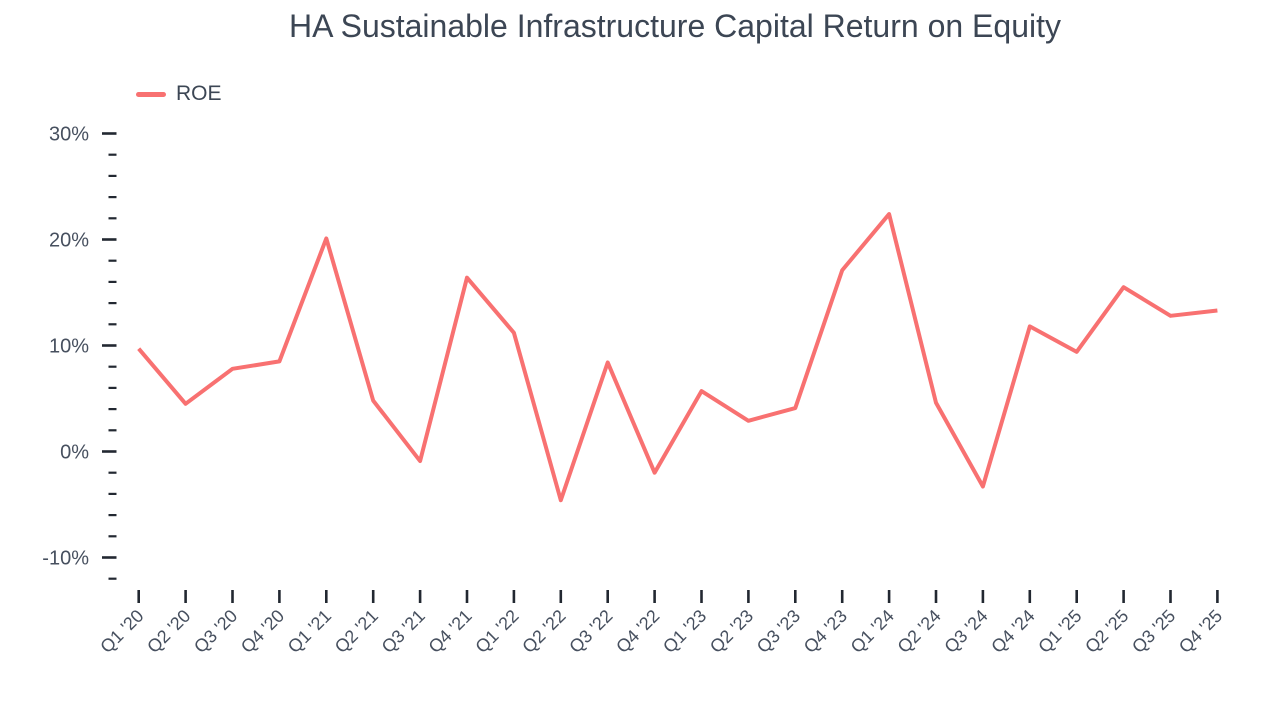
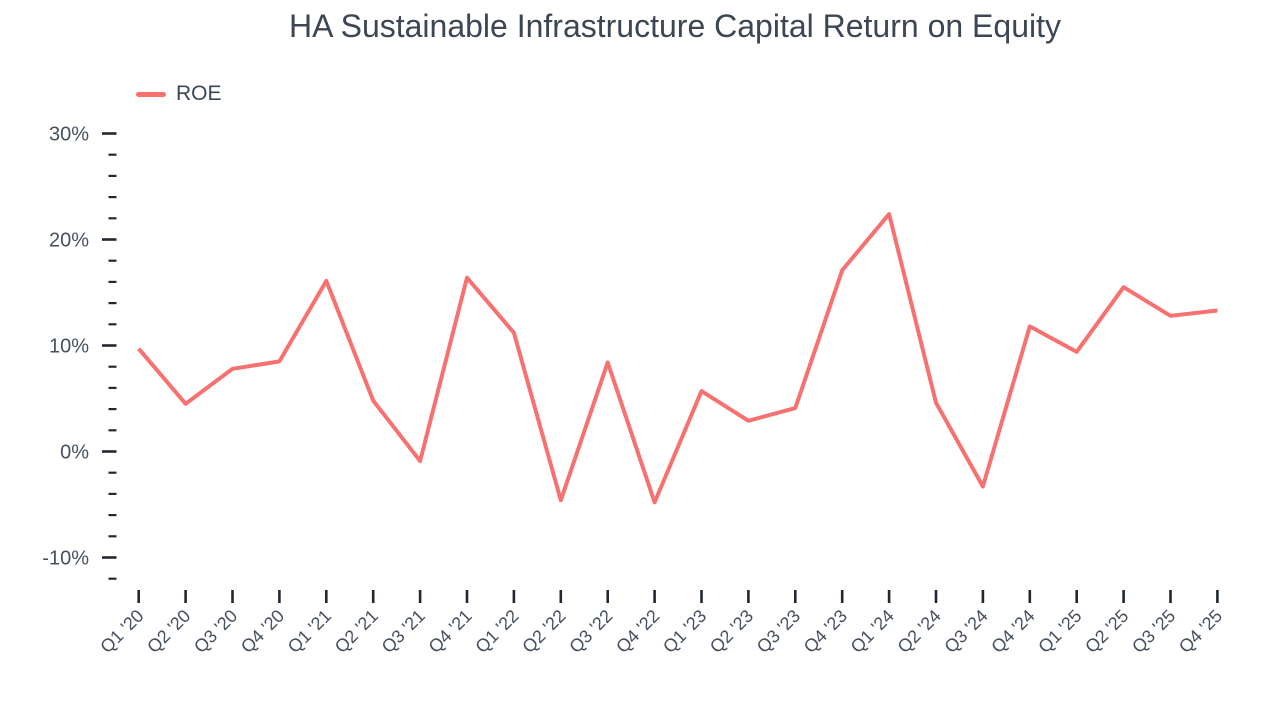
Q1 '21: 20.1% -> 16.1%
Q4 '22: -2.0% -> -4.8%
